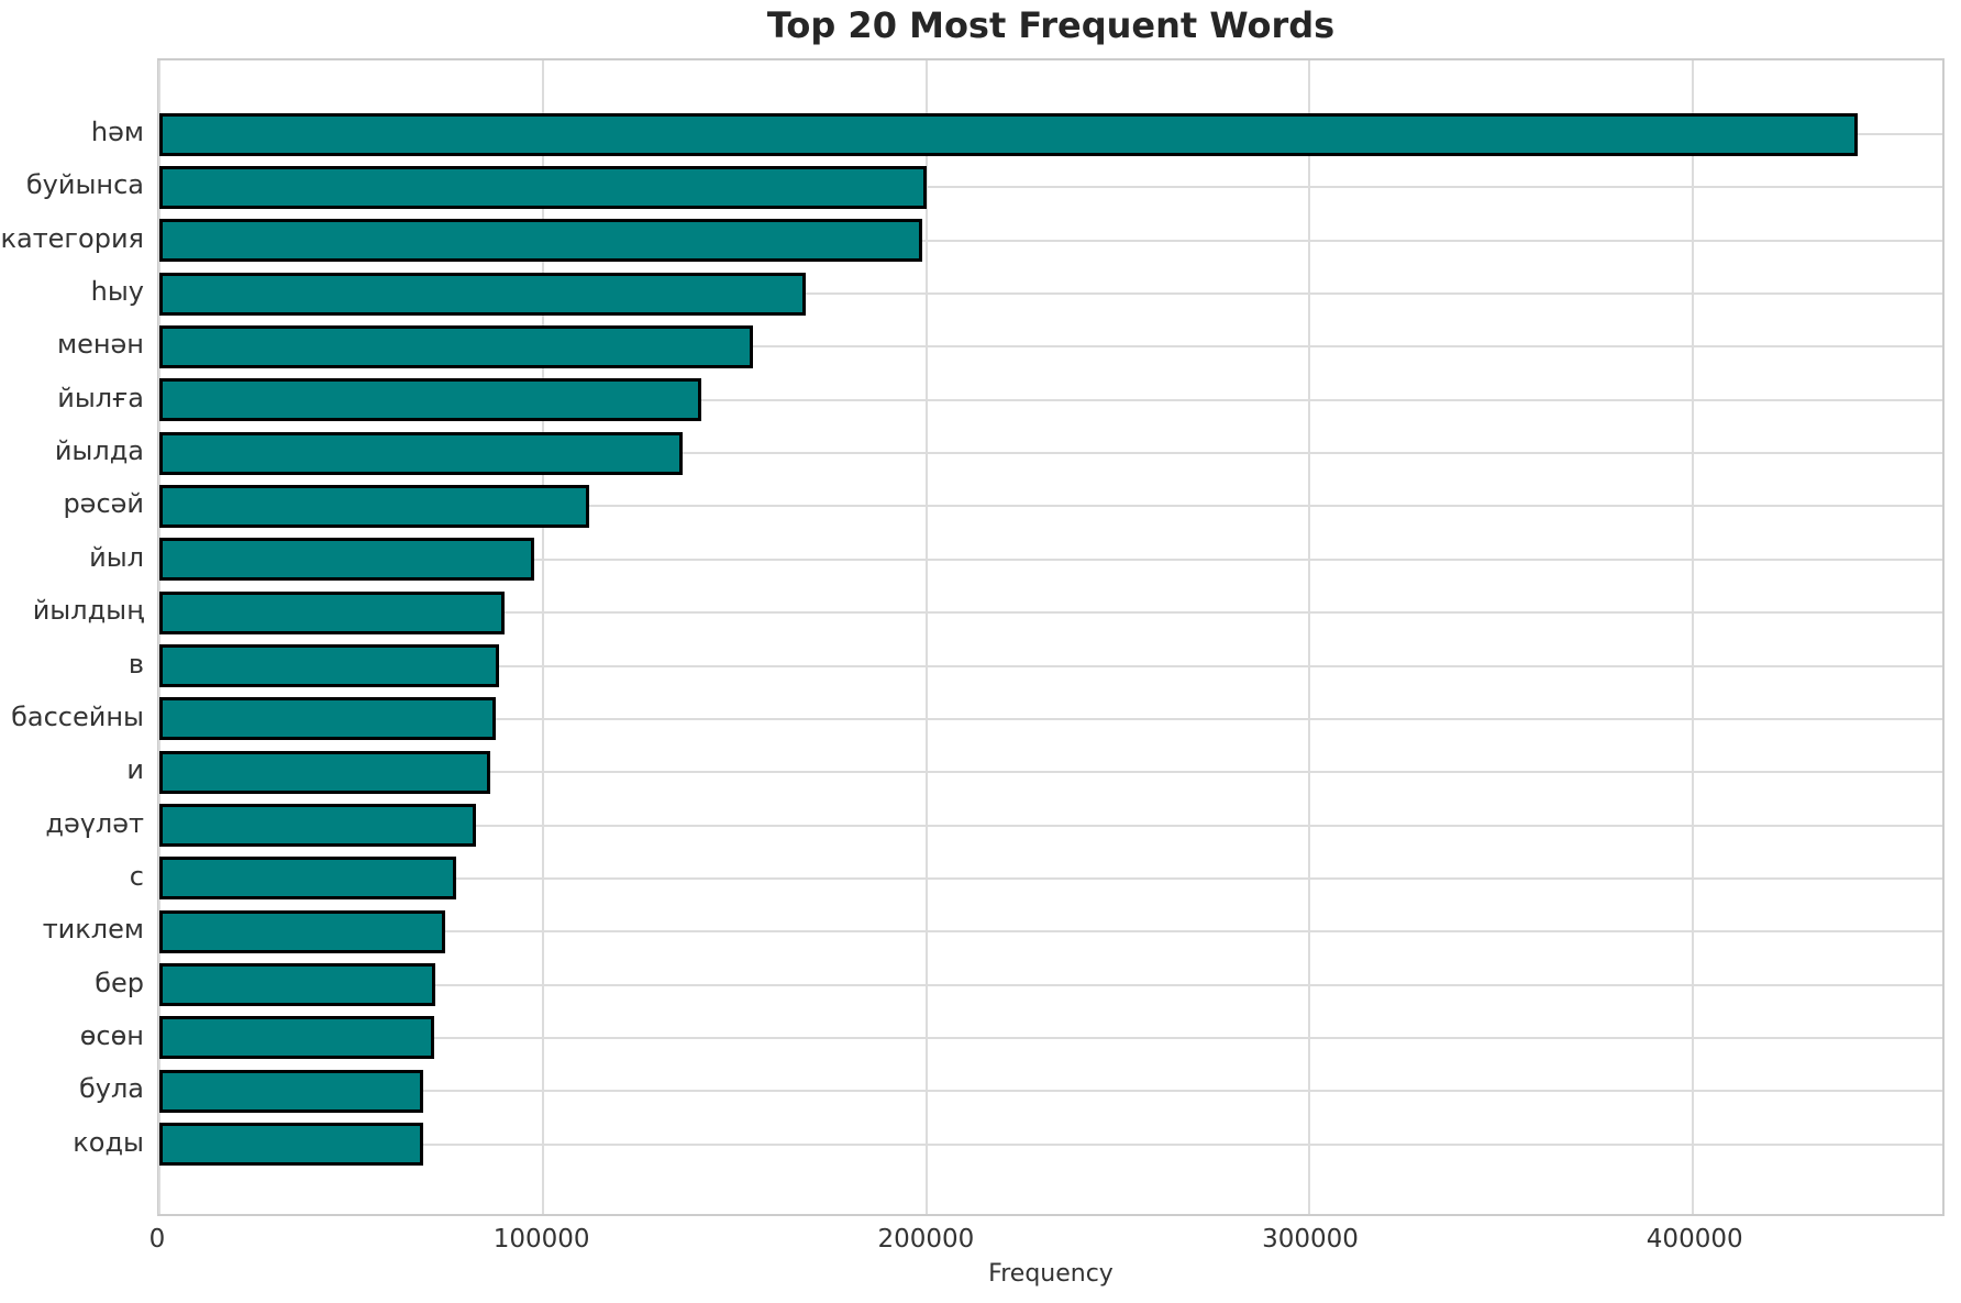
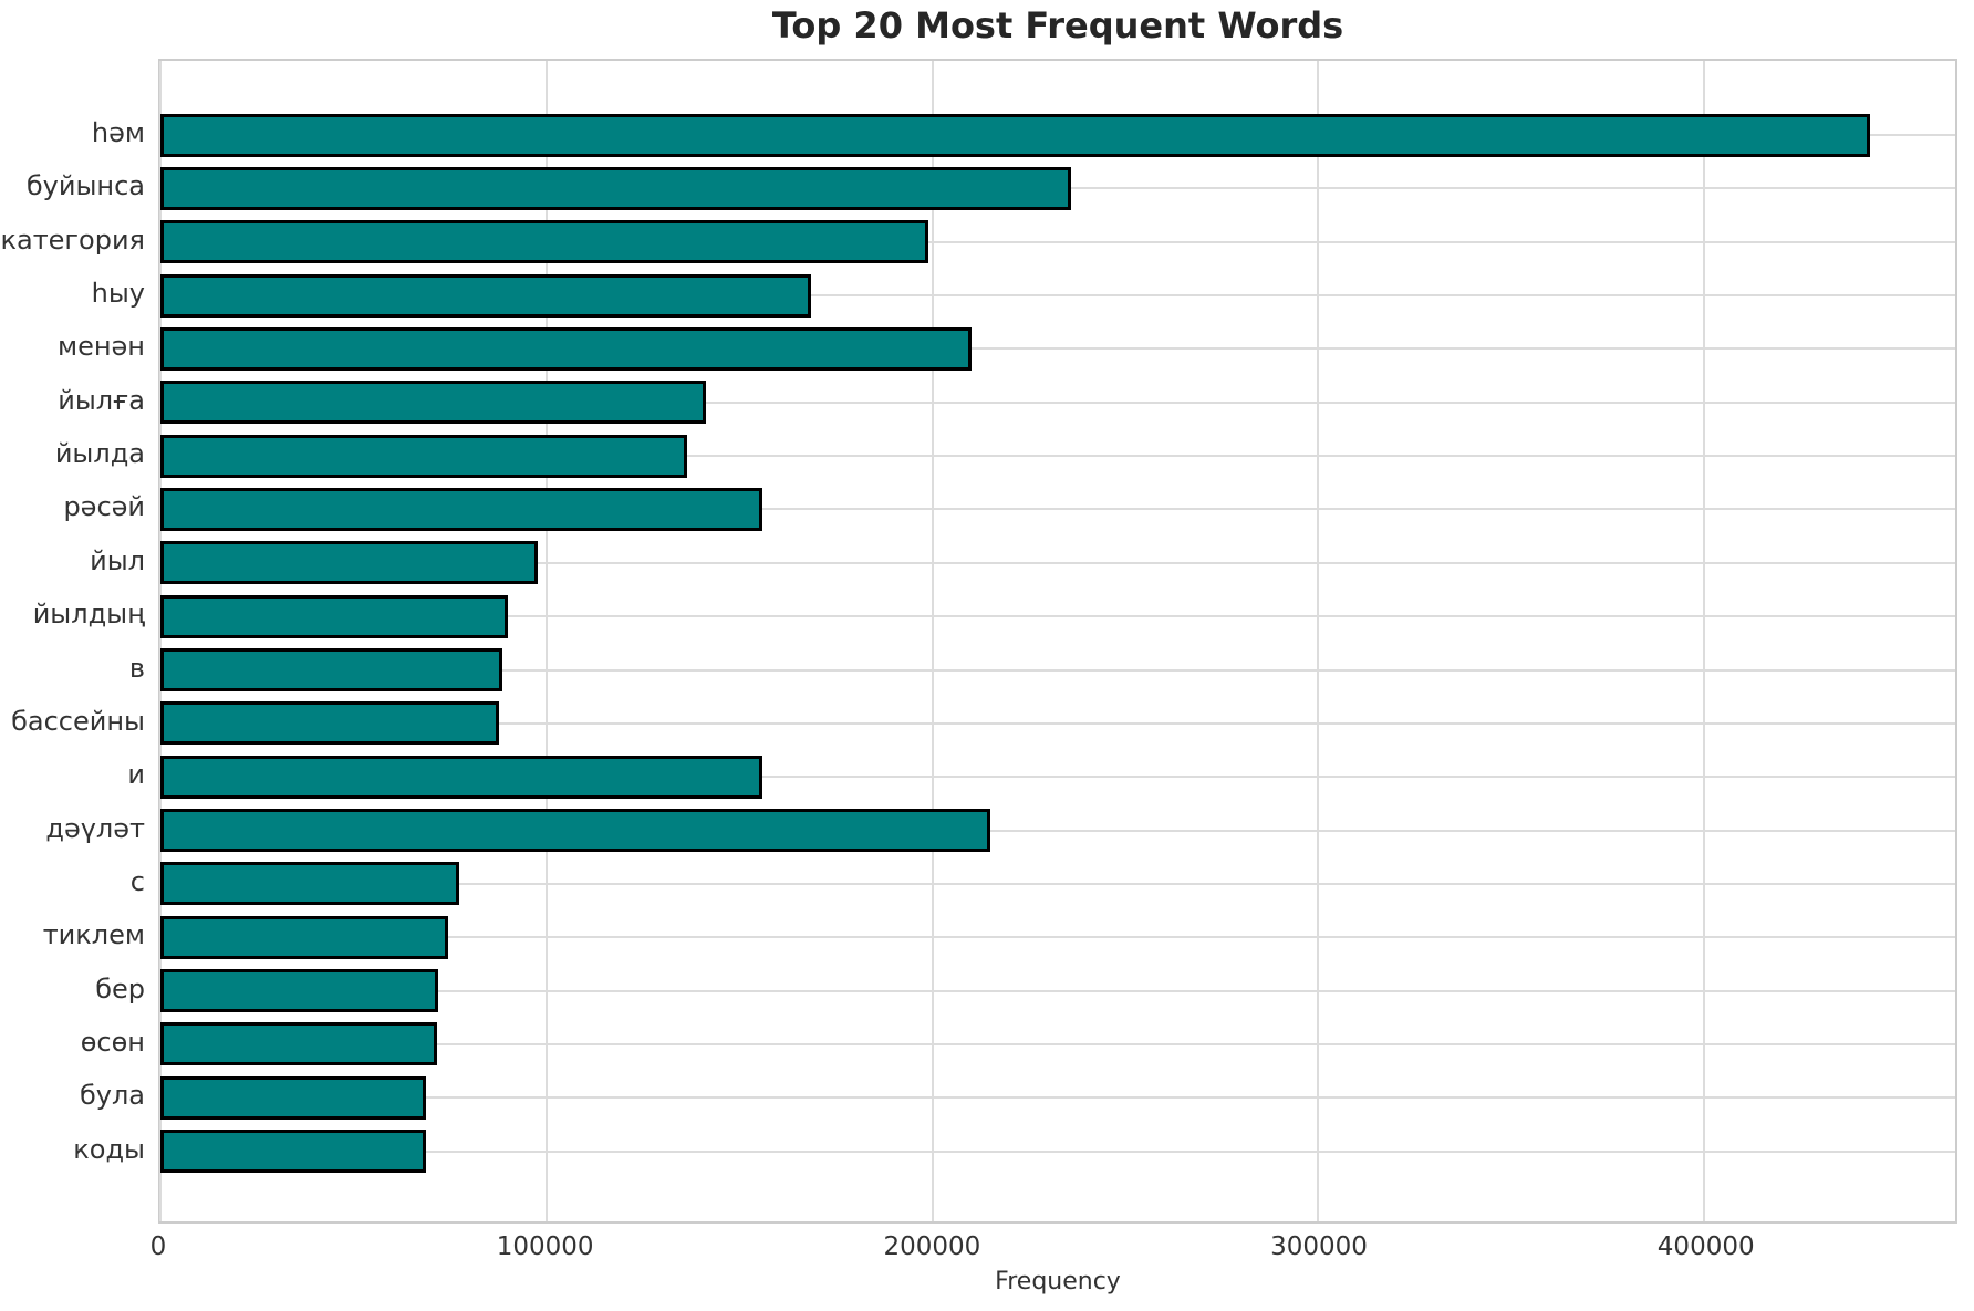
буйынса: 200000 -> 236000
менән: 155000 -> 210000
рәсәй: 112000 -> 156000
и: 86000 -> 156000
дәүләт: 83000 -> 215000
